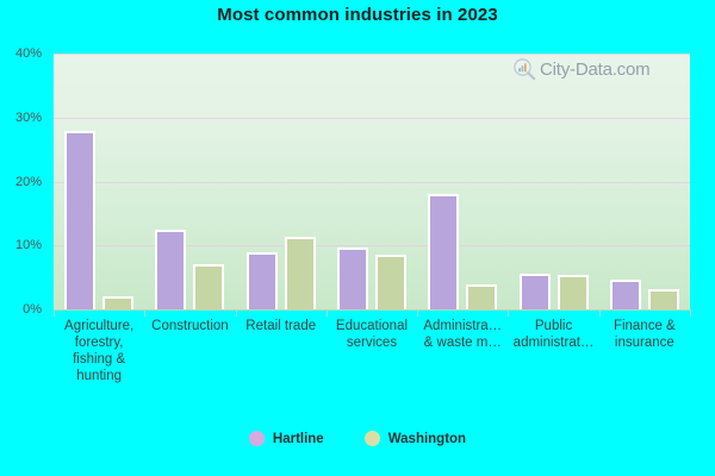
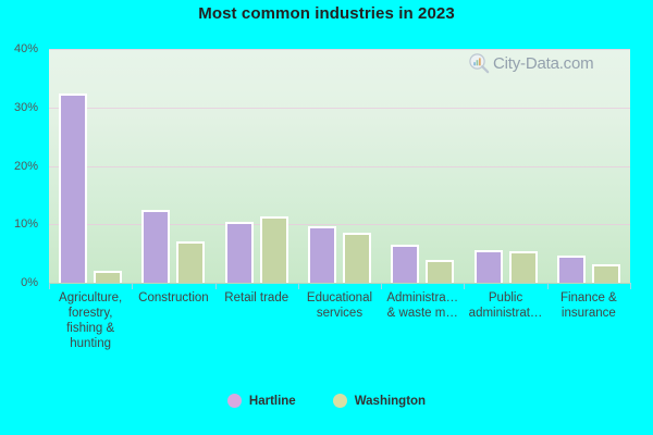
Hartline/Agriculture, forestry, fishing & hunting: 28% -> 32%
Hartline/Retail trade: 9% -> 10%
Hartline/Administra… & waste m…: 18% -> 7%
